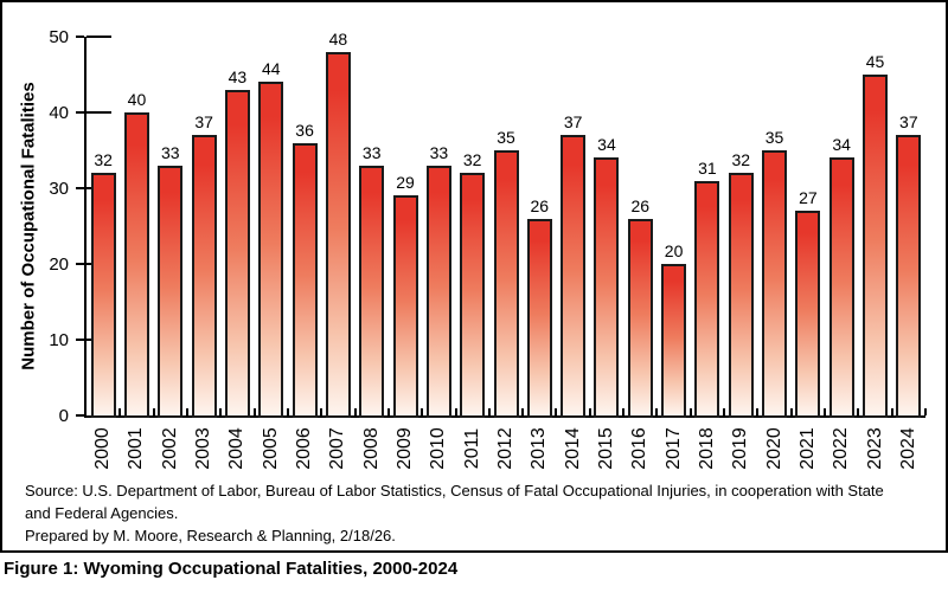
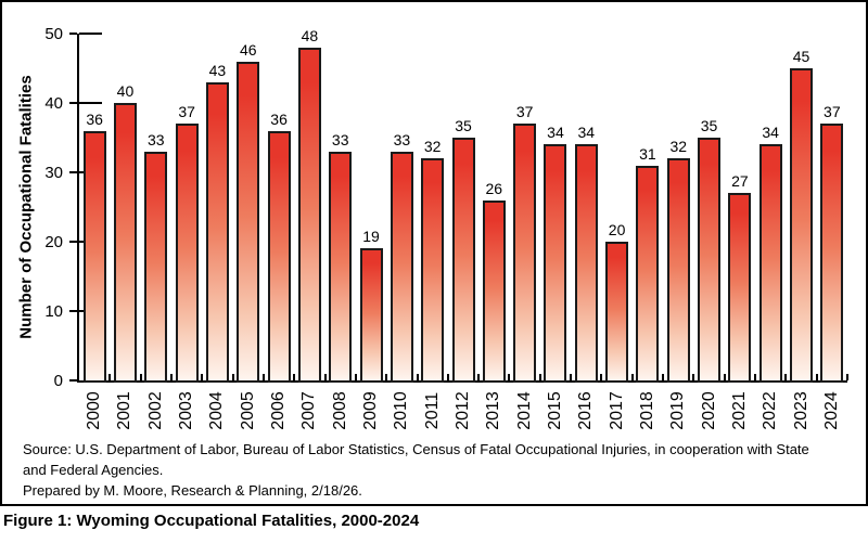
2000: 32 -> 36
2005: 44 -> 46
2009: 29 -> 19
2016: 26 -> 34
